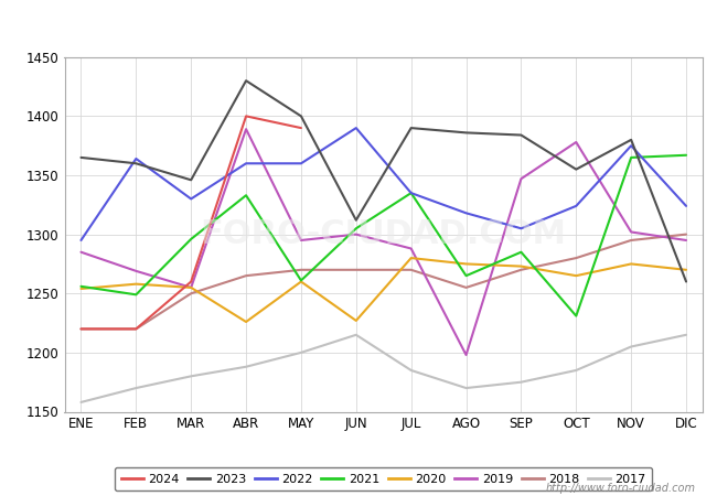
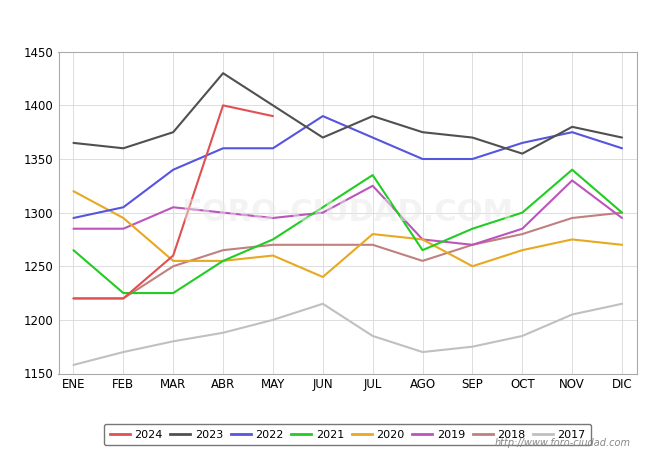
2021/ENE: 1256 -> 1265
2020/ENE: 1254 -> 1320
2022/FEB: 1364 -> 1305
2021/FEB: 1249 -> 1225
2020/FEB: 1258 -> 1295
2019/FEB: 1269 -> 1285
2023/MAR: 1346 -> 1375
2022/MAR: 1330 -> 1340
2021/MAR: 1296 -> 1225
2019/MAR: 1255 -> 1305
2021/ABR: 1333 -> 1255
2020/ABR: 1226 -> 1255
2019/ABR: 1389 -> 1300
2021/MAY: 1261 -> 1275
2023/JUN: 1312 -> 1370
2020/JUN: 1227 -> 1240
2022/JUL: 1335 -> 1370
2019/JUL: 1288 -> 1325
2023/AGO: 1386 -> 1375
2022/AGO: 1318 -> 1350
2019/AGO: 1198 -> 1275
2023/SEP: 1384 -> 1370
2022/SEP: 1305 -> 1350
2020/SEP: 1273 -> 1250
2019/SEP: 1347 -> 1270
2022/OCT: 1324 -> 1365
2021/OCT: 1231 -> 1300
2019/OCT: 1378 -> 1285
2021/NOV: 1365 -> 1340
2019/NOV: 1302 -> 1330
2023/DIC: 1260 -> 1370
2022/DIC: 1324 -> 1360
2021/DIC: 1367 -> 1300
